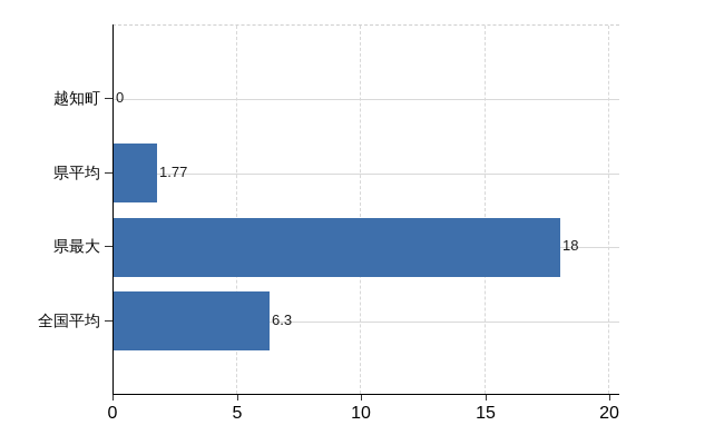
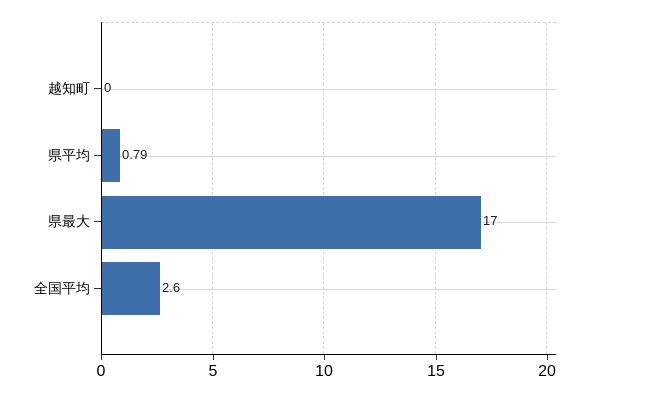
県平均: 1.77 -> 0.79
県最大: 18 -> 17
全国平均: 6.3 -> 2.6
